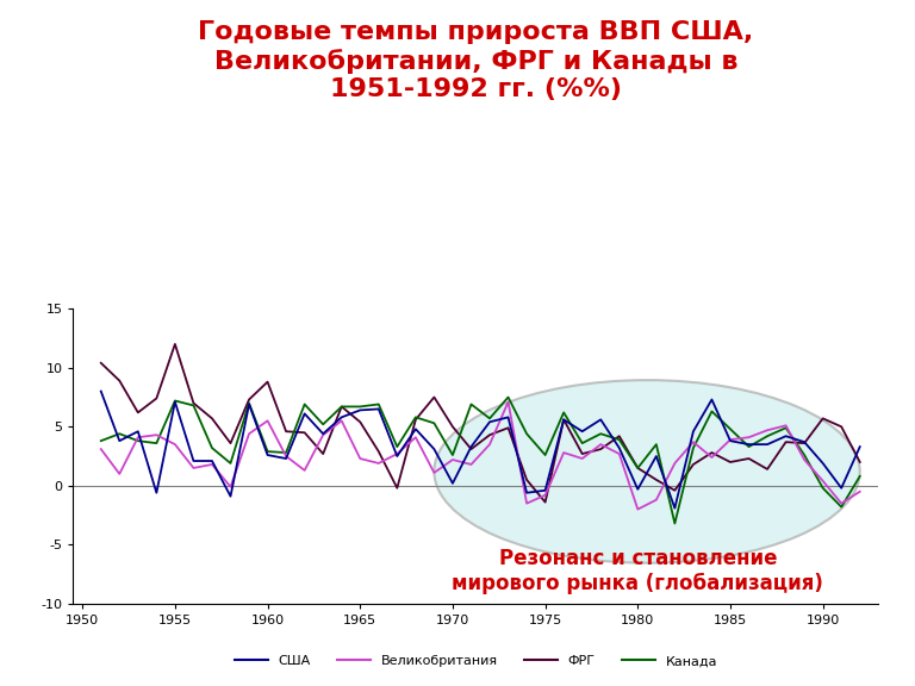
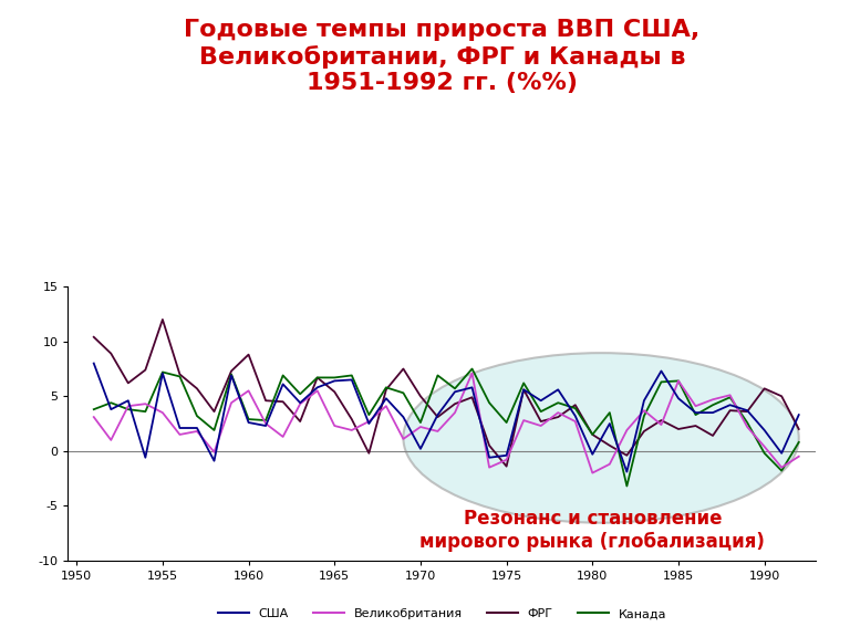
США/1985: 3.8 -> 4.8
Великобритания/1985: 3.9 -> 6.4
Канада/1985: 4.8 -> 6.4
